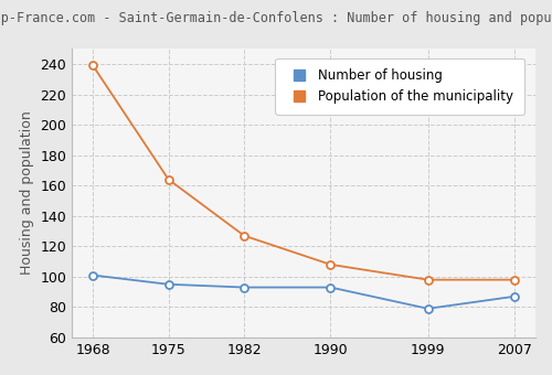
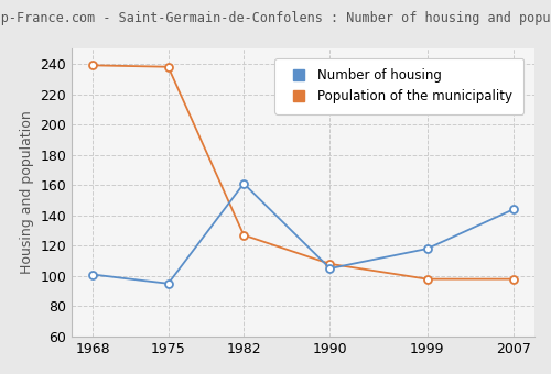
Population of the municipality/1975: 164 -> 238
Number of housing/1982: 93 -> 161
Number of housing/1990: 93 -> 105
Number of housing/1999: 79 -> 118
Number of housing/2007: 87 -> 144
